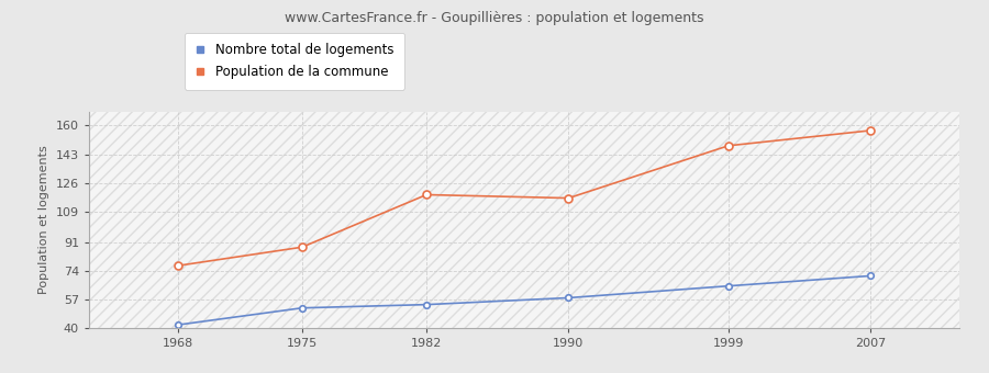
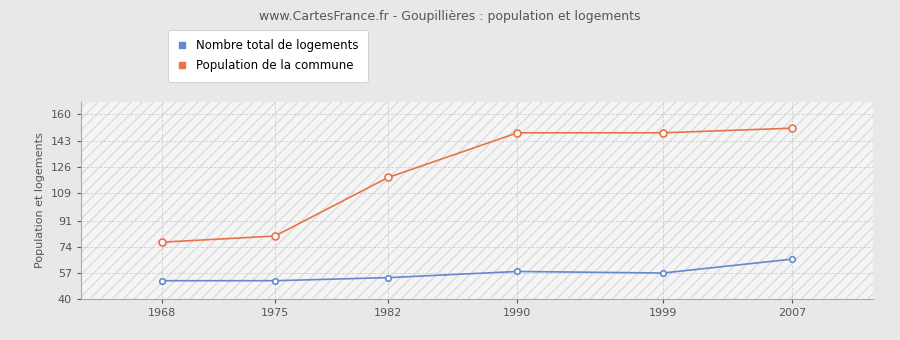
Nombre total de logements/1968: 42 -> 52
Population de la commune/1975: 88 -> 81
Population de la commune/1990: 117 -> 148
Nombre total de logements/1999: 65 -> 57
Nombre total de logements/2007: 71 -> 66
Population de la commune/2007: 157 -> 151
